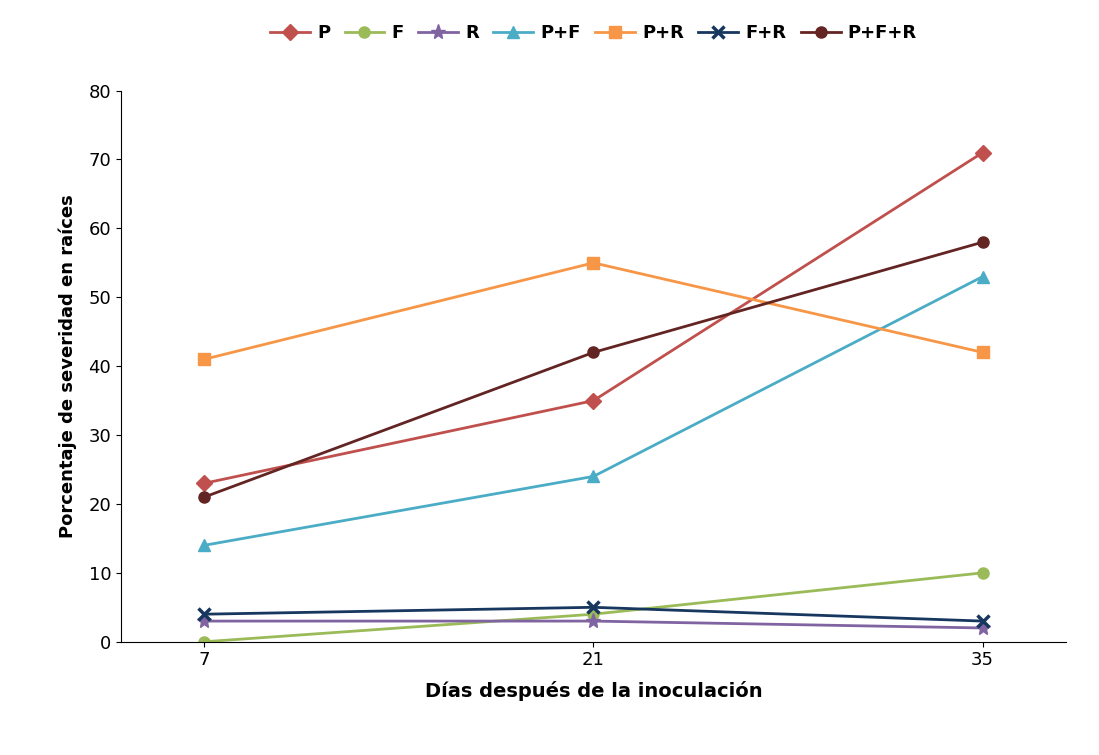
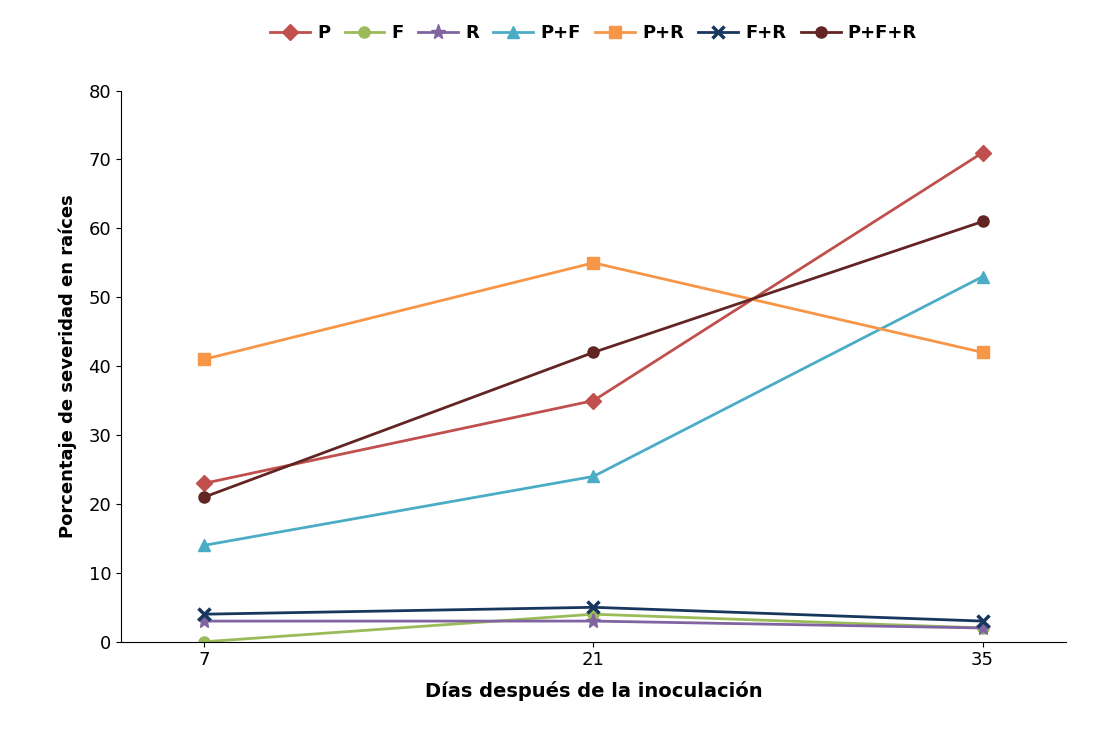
F/35: 10 -> 2
P+F+R/35: 58 -> 61
